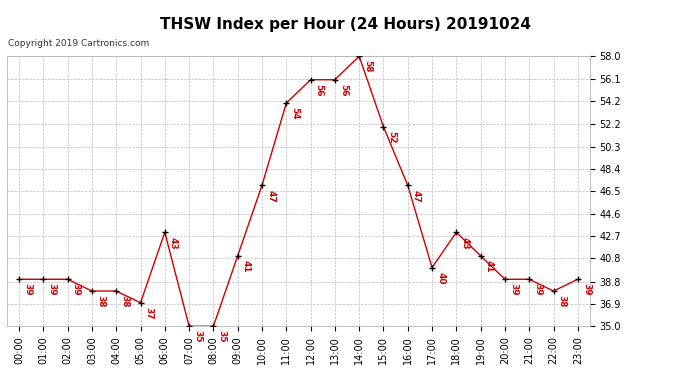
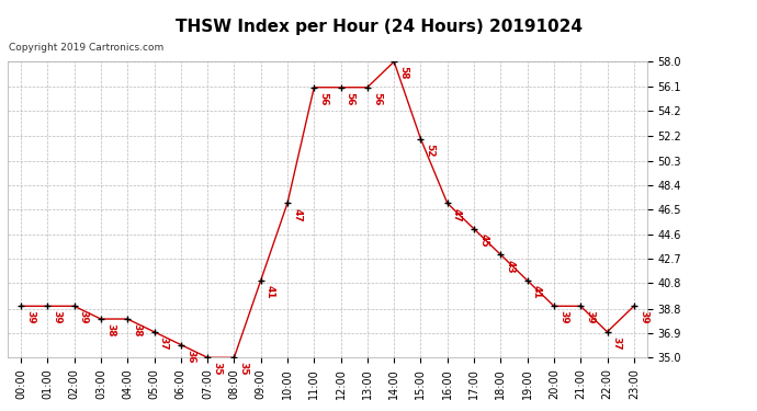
06:00: 43 -> 36
11:00: 54 -> 56
17:00: 40 -> 45
22:00: 38 -> 37
